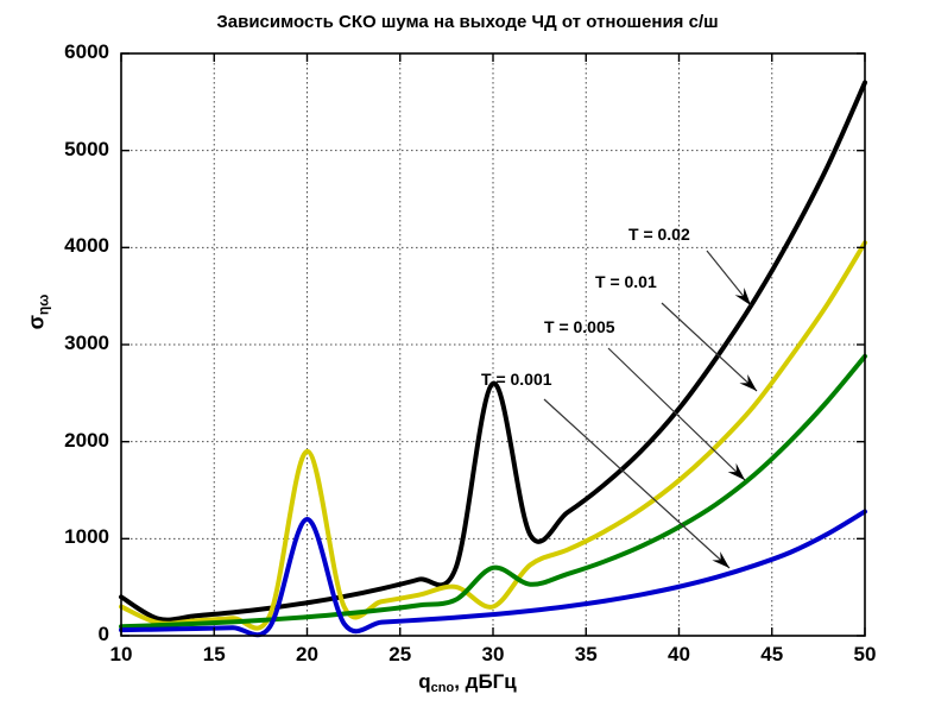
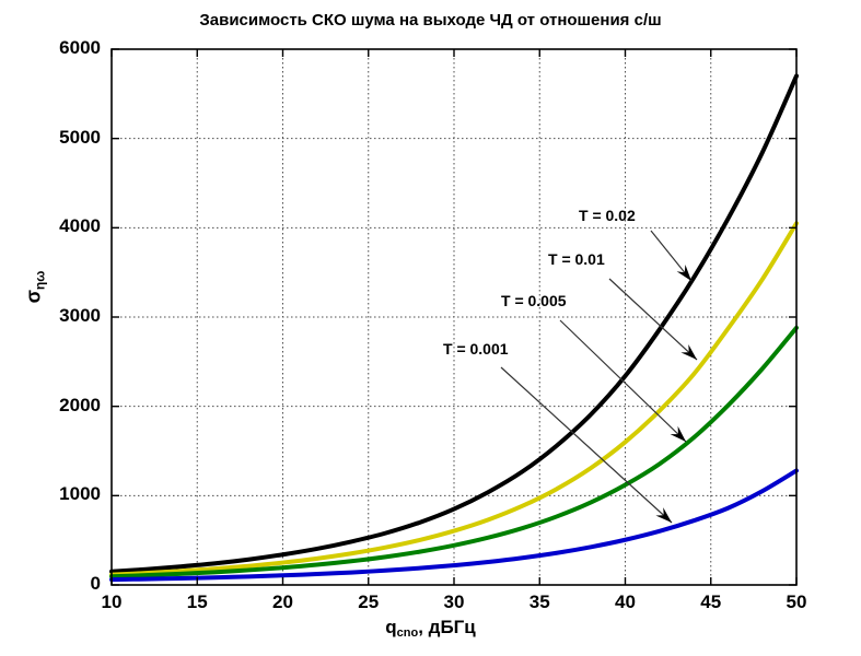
T = 0.02/10: 400 -> 200
T = 0.01/10: 300 -> 100
T = 0.01/20: 1900 -> 200
T = 0.001/20: 1200 -> 100
T = 0.02/30: 2600 -> 800
T = 0.01/30: 300 -> 600
T = 0.005/30: 700 -> 400
